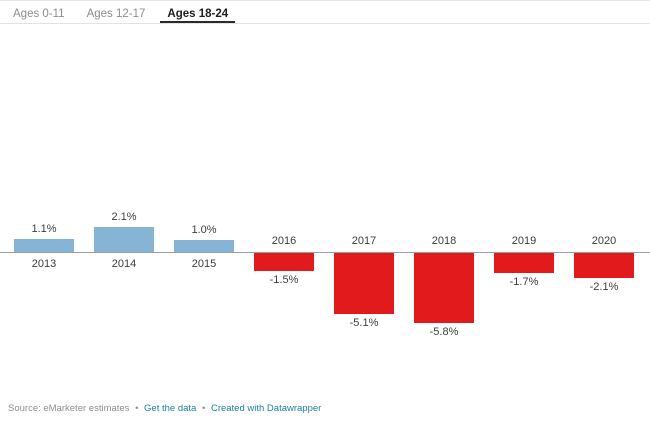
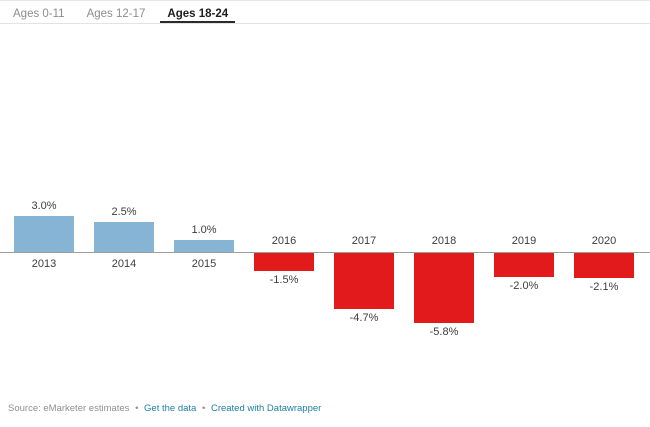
2013: 1.1% -> 3.0%
2014: 2.1% -> 2.5%
2017: -5.1% -> -4.7%
2019: -1.7% -> -2.0%
